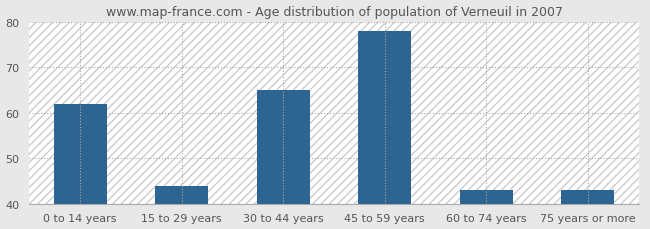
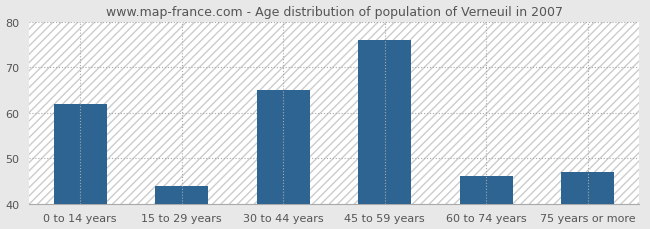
45 to 59 years: 78 -> 76
60 to 74 years: 43 -> 46
75 years or more: 43 -> 47
